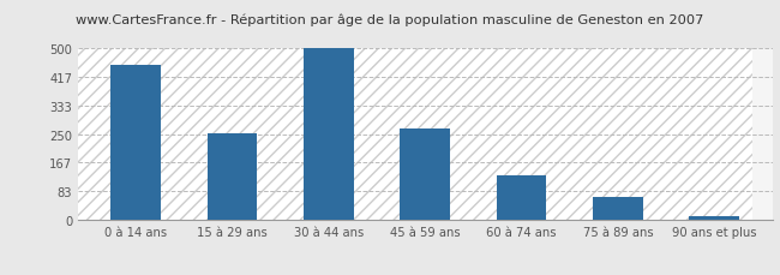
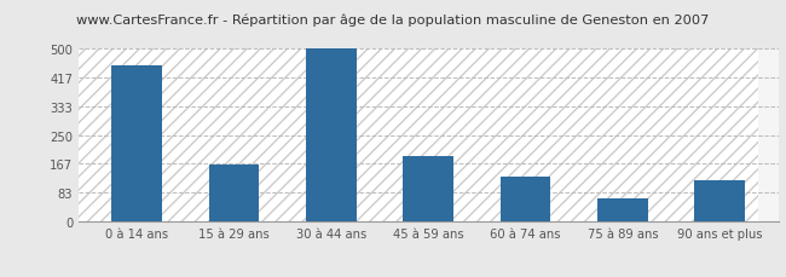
15 à 29 ans: 253 -> 165
45 à 59 ans: 265 -> 190
90 ans et plus: 10 -> 120
